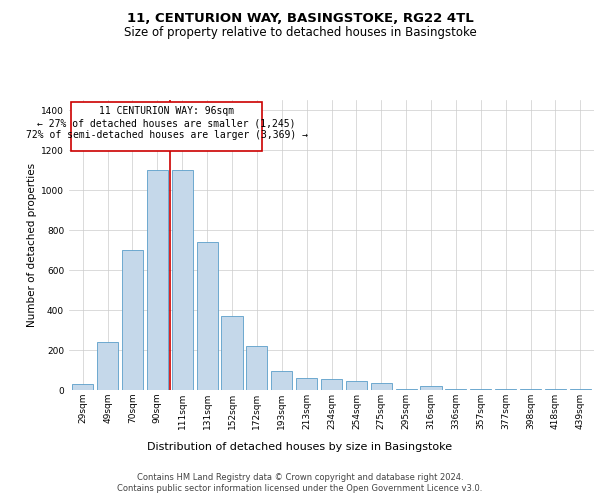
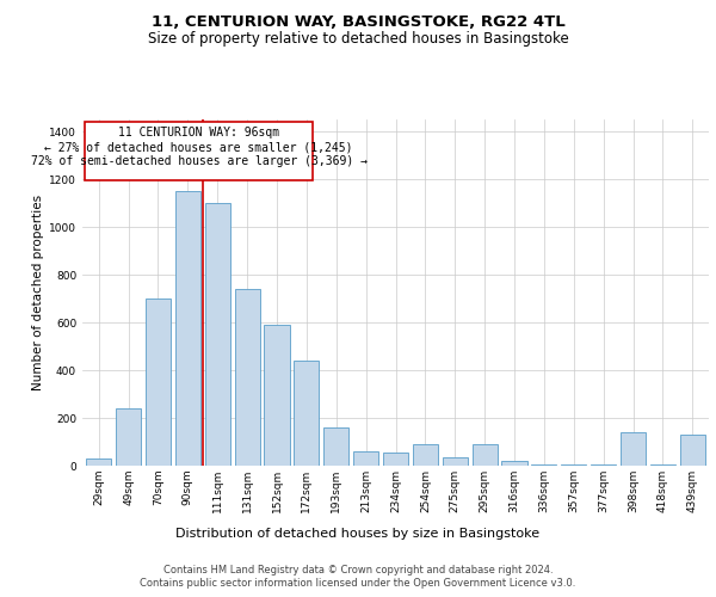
90sqm: 1100 -> 1150
152sqm: 370 -> 590
172sqm: 220 -> 440
193sqm: 100 -> 160
254sqm: 40 -> 90
295sqm: 0 -> 90
398sqm: 0 -> 140
439sqm: 0 -> 130
